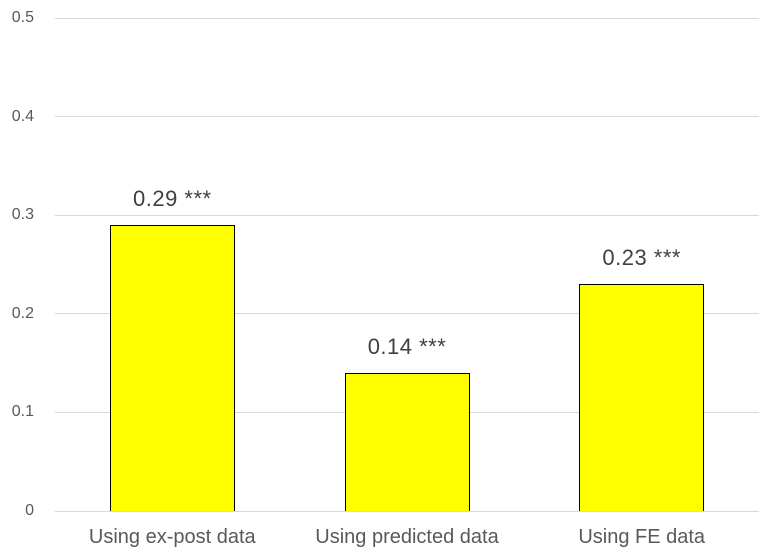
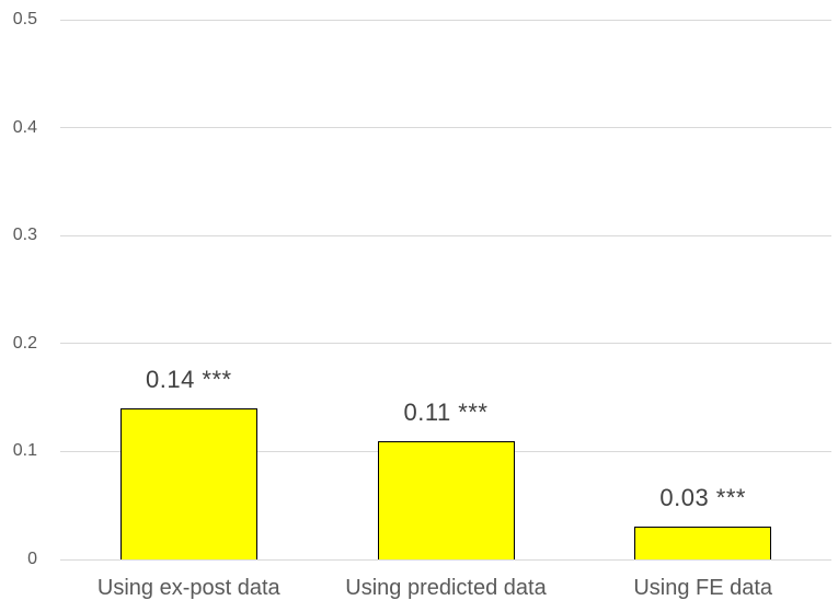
Using ex-post data: 0.29 -> 0.14
Using predicted data: 0.14 -> 0.11
Using FE data: 0.23 -> 0.03
